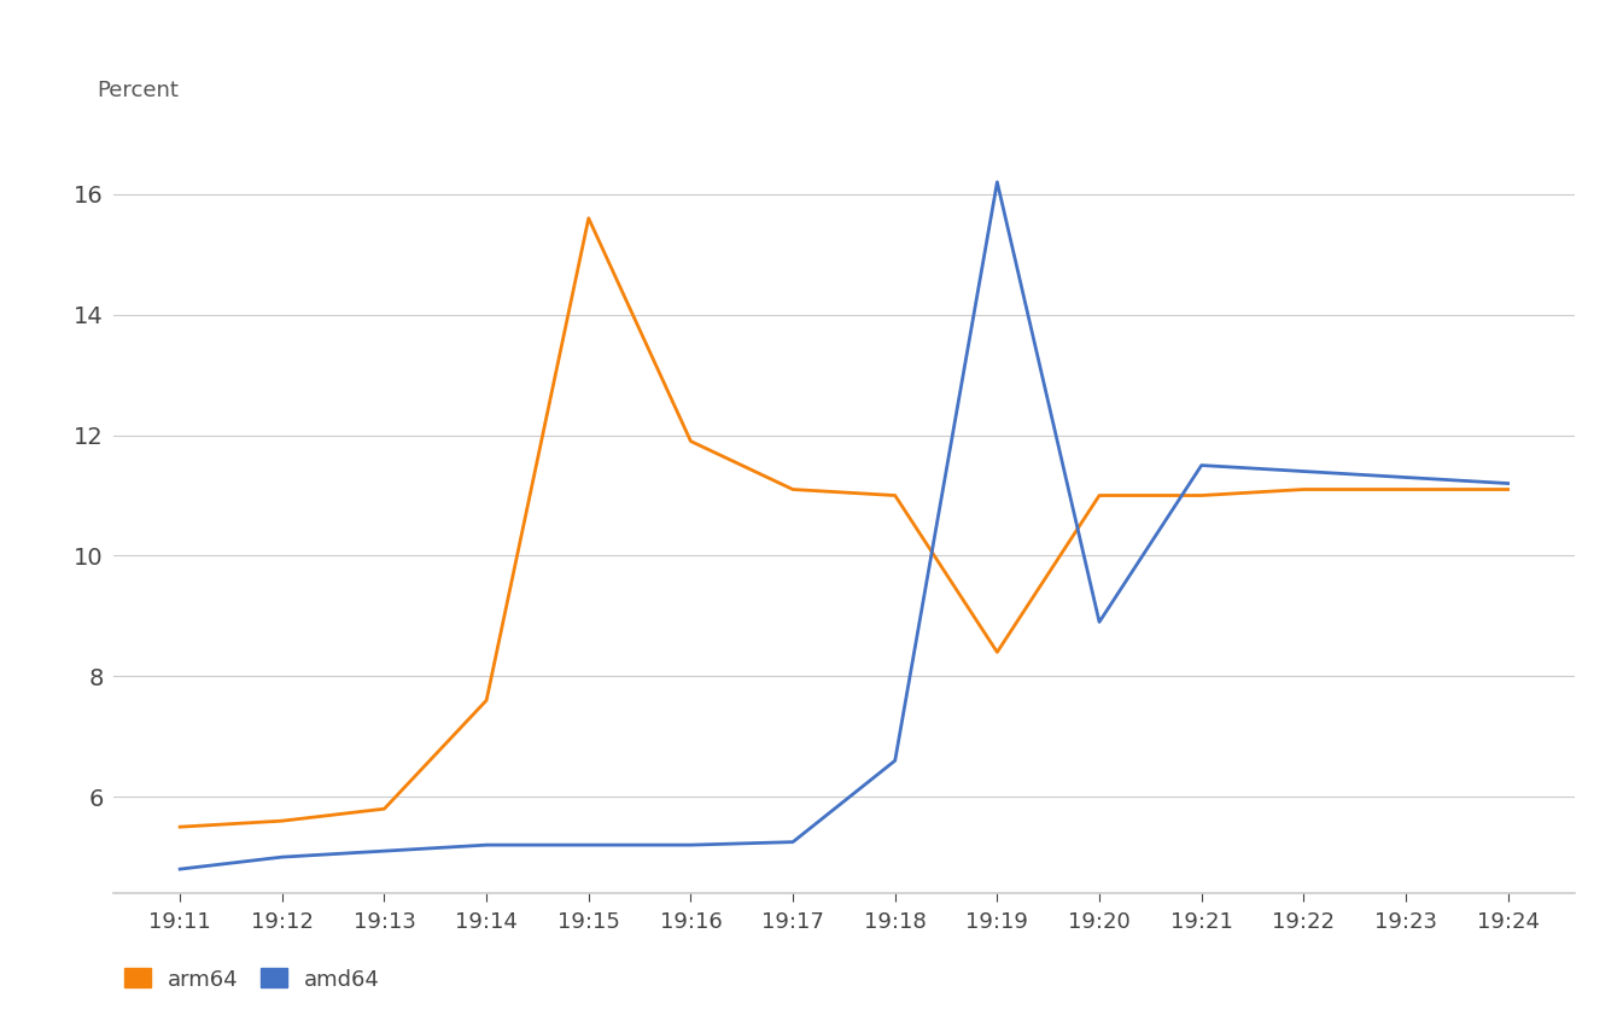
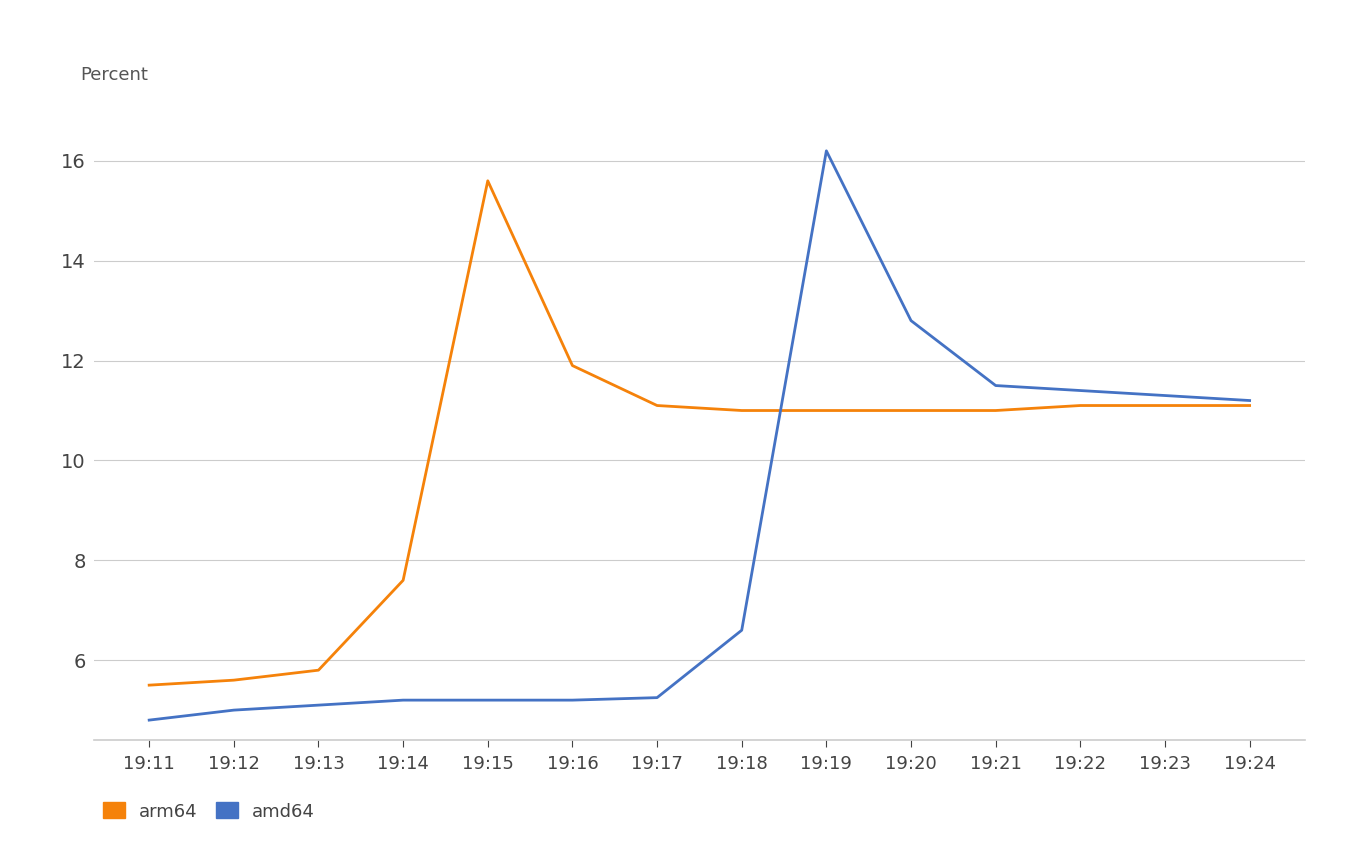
arm64/19:19: 8.4 -> 11.0
amd64/19:20: 8.90 -> 12.80
